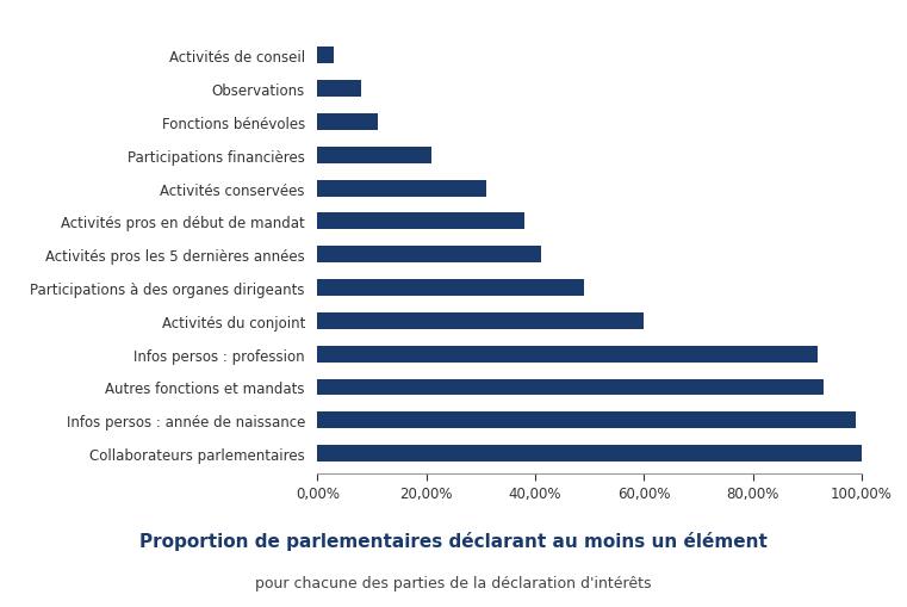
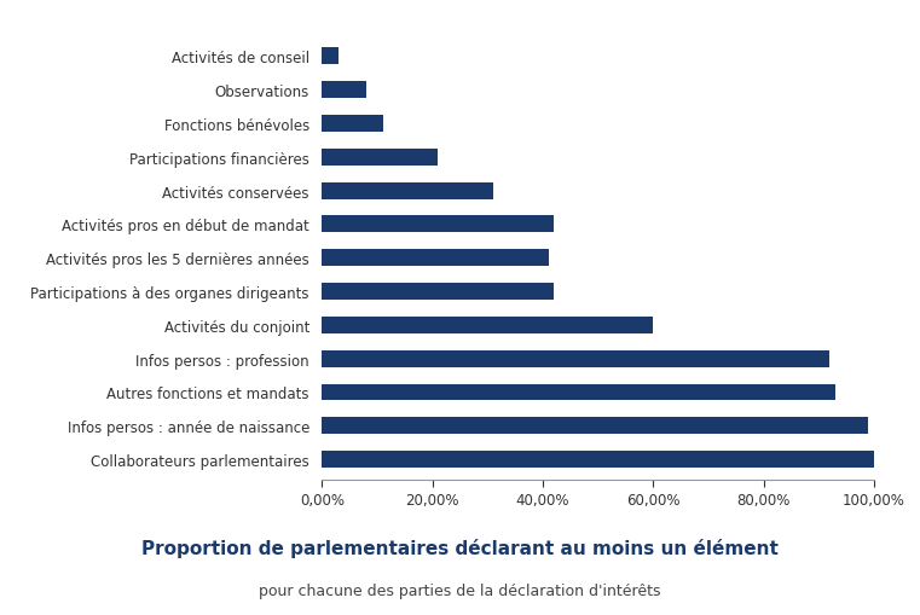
Activités pros en début de mandat: 38% -> 42%
Participations à des organes dirigeants: 49% -> 42%
